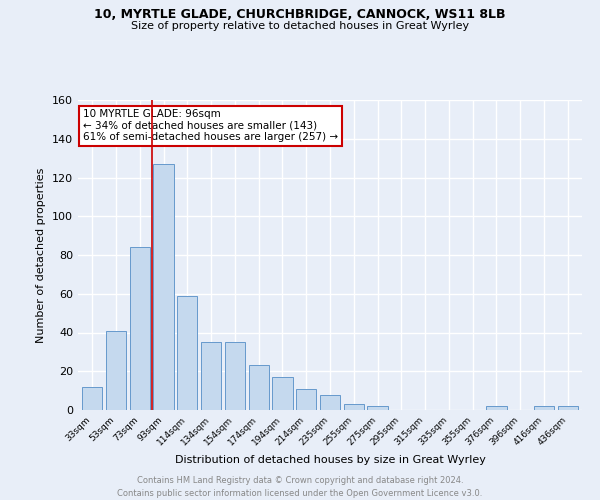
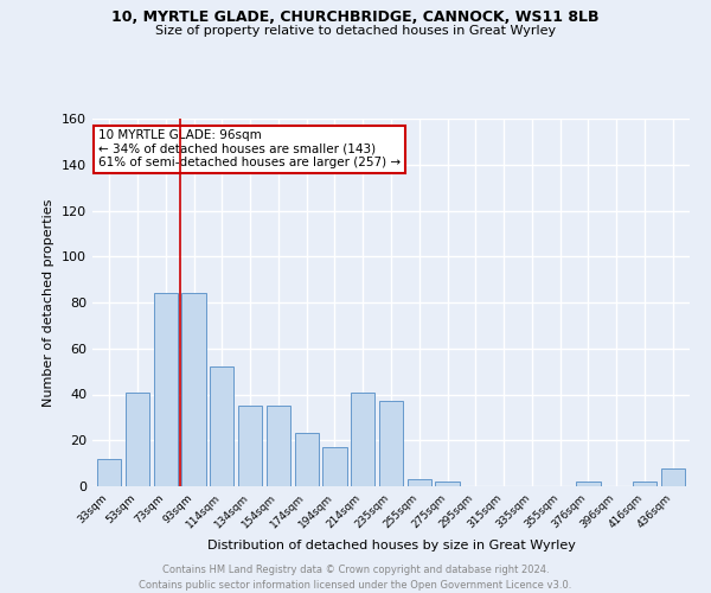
93sqm: 127 -> 84
114sqm: 59 -> 52
214sqm: 11 -> 41
235sqm: 8 -> 37
436sqm: 2 -> 8
